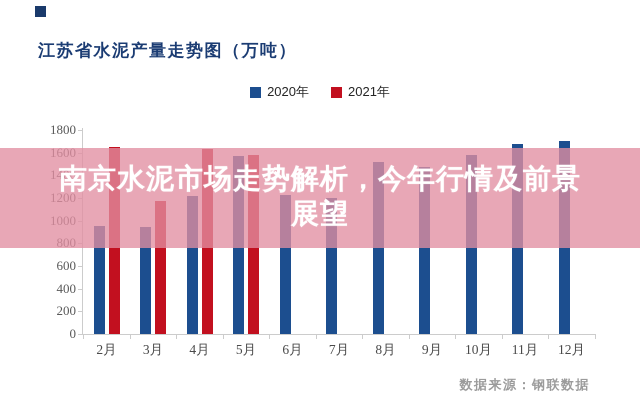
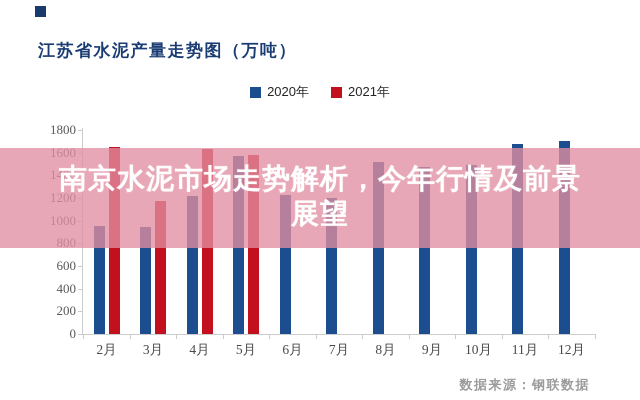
2020年/10月: 1580 -> 1490
